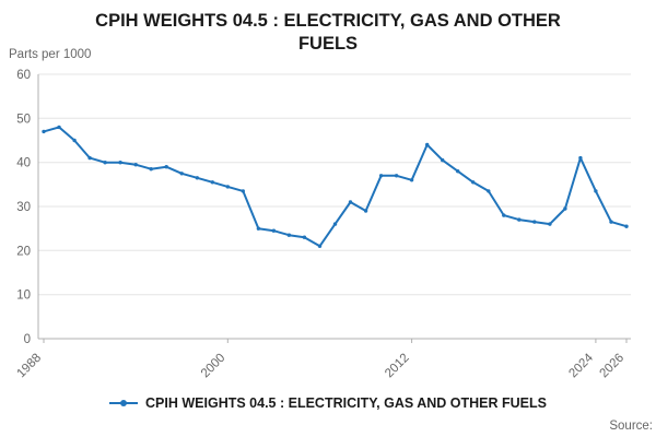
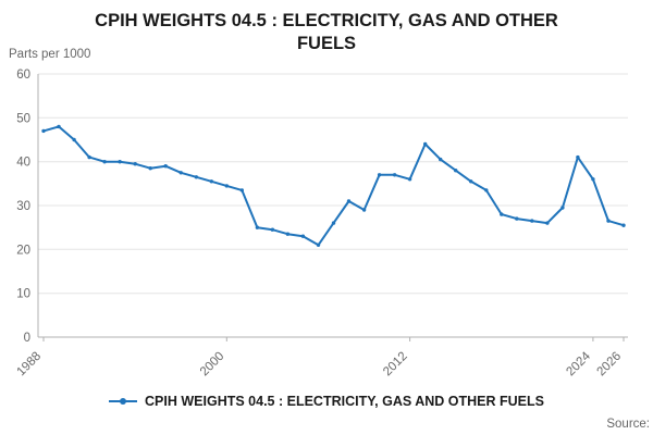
2024: 34 -> 36
